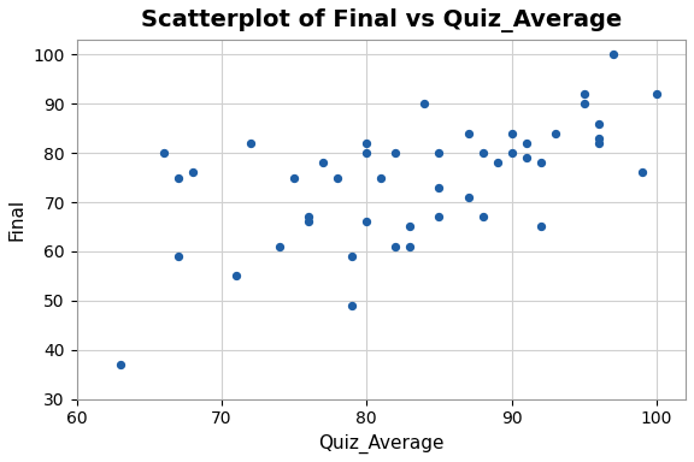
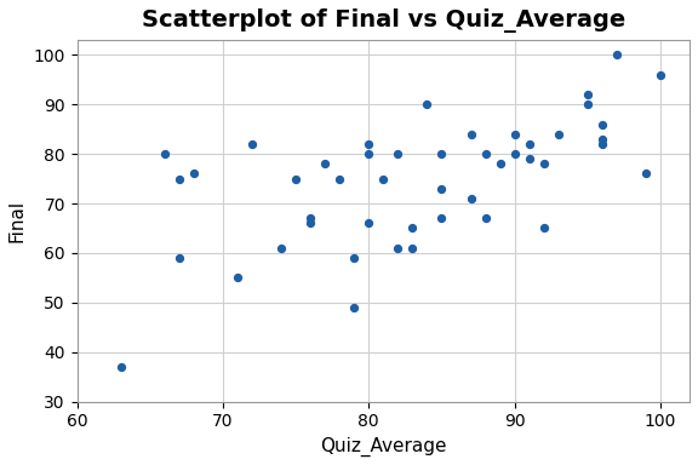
100: 92 -> 96
